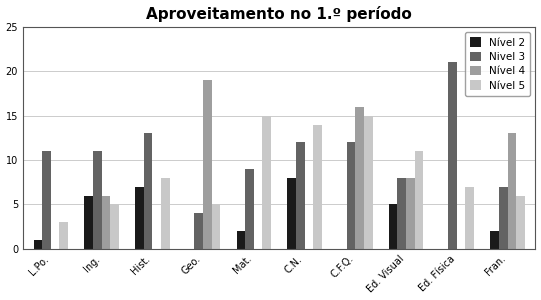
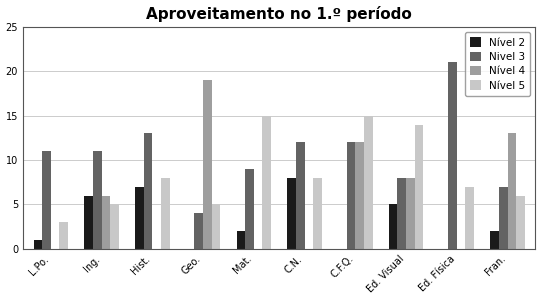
Nível 5/C.N.: 14 -> 8
Nível 4/C.F.Q.: 16 -> 12
Nível 5/Ed. Visual: 11 -> 14
